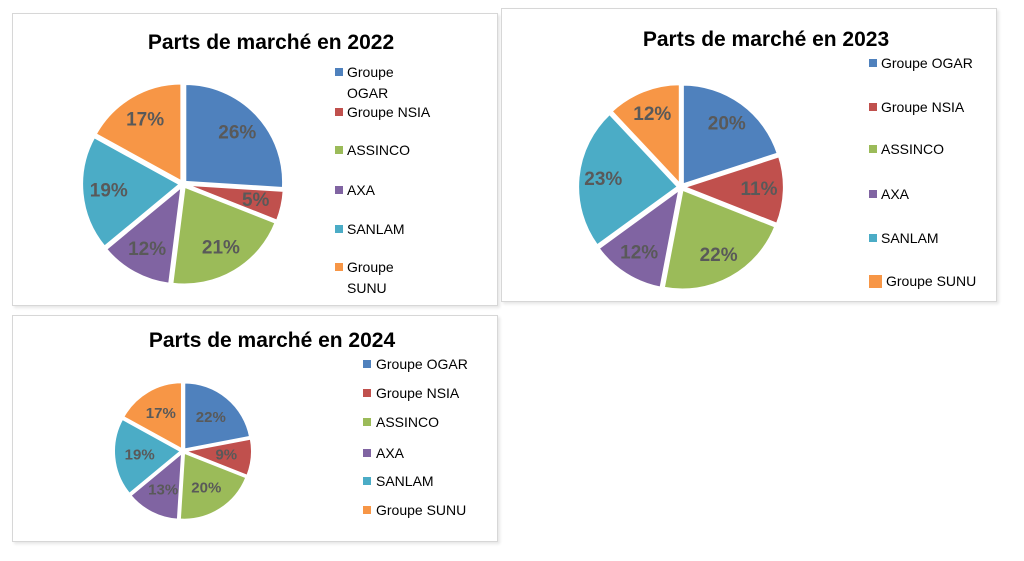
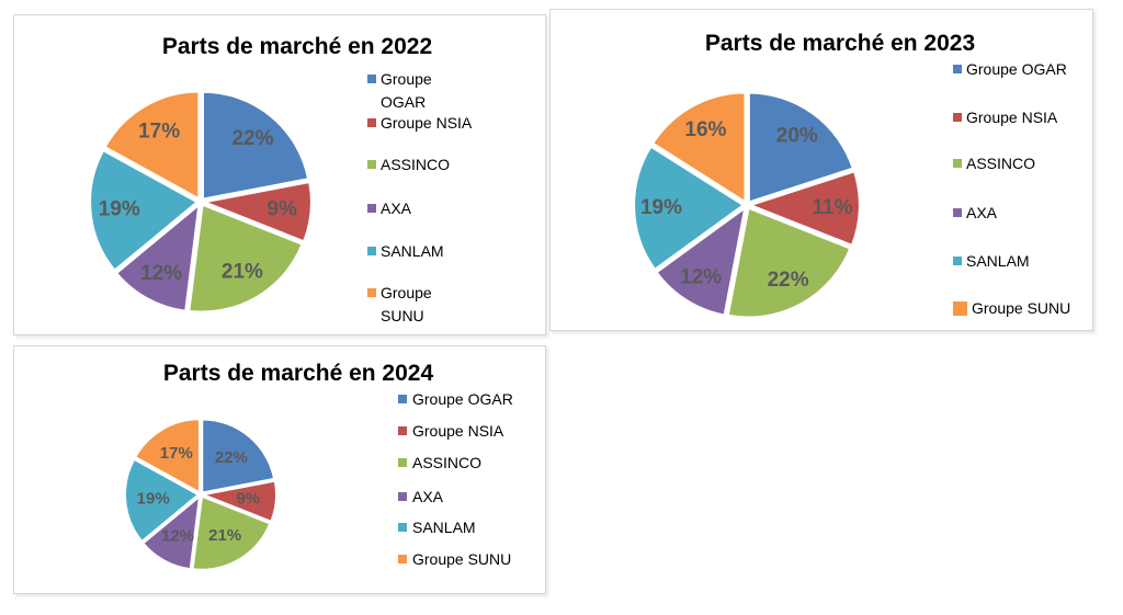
Parts de marché en 2022/Groupe OGAR: 26% -> 22%
Parts de marché en 2022/Groupe NSIA: 5% -> 9%
Parts de marché en 2023/SANLAM: 23% -> 19%
Parts de marché en 2023/Groupe SUNU: 12% -> 16%
Parts de marché en 2024/ASSINCO: 20% -> 21%
Parts de marché en 2024/AXA: 13% -> 12%
